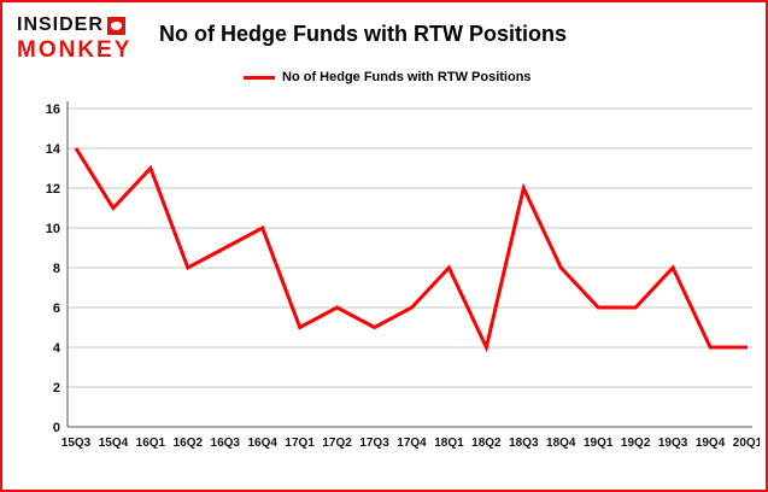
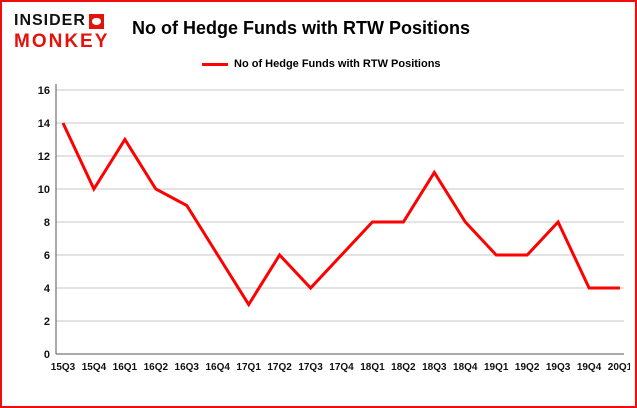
15Q4: 11 -> 10
16Q2: 8 -> 10
16Q4: 10 -> 6
17Q1: 5 -> 3
17Q3: 5 -> 4
18Q2: 4 -> 8
18Q3: 12 -> 11
